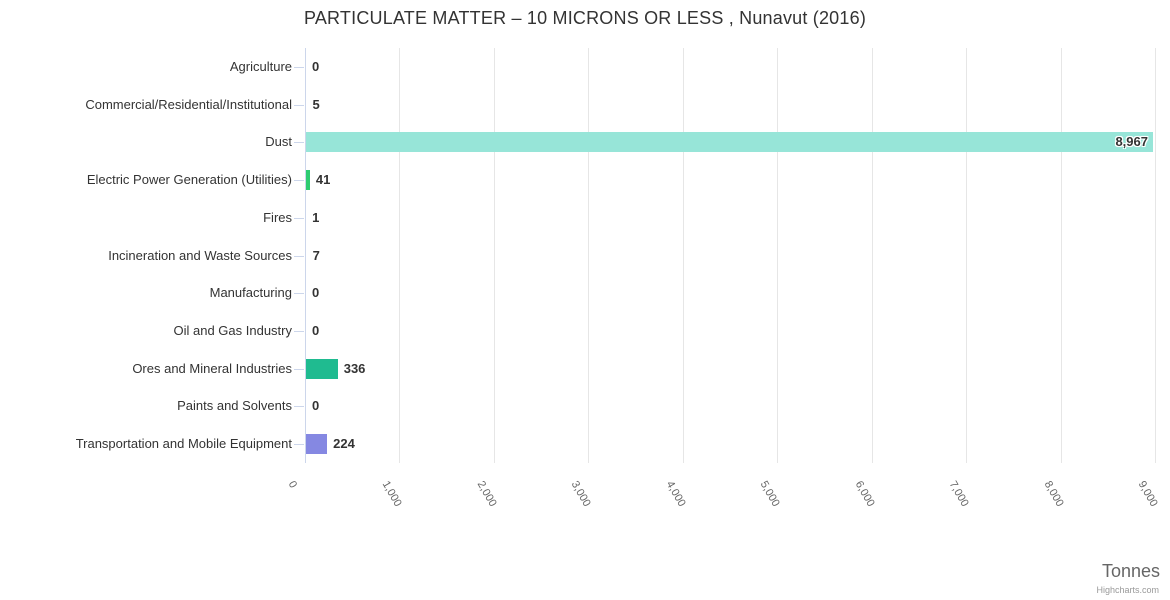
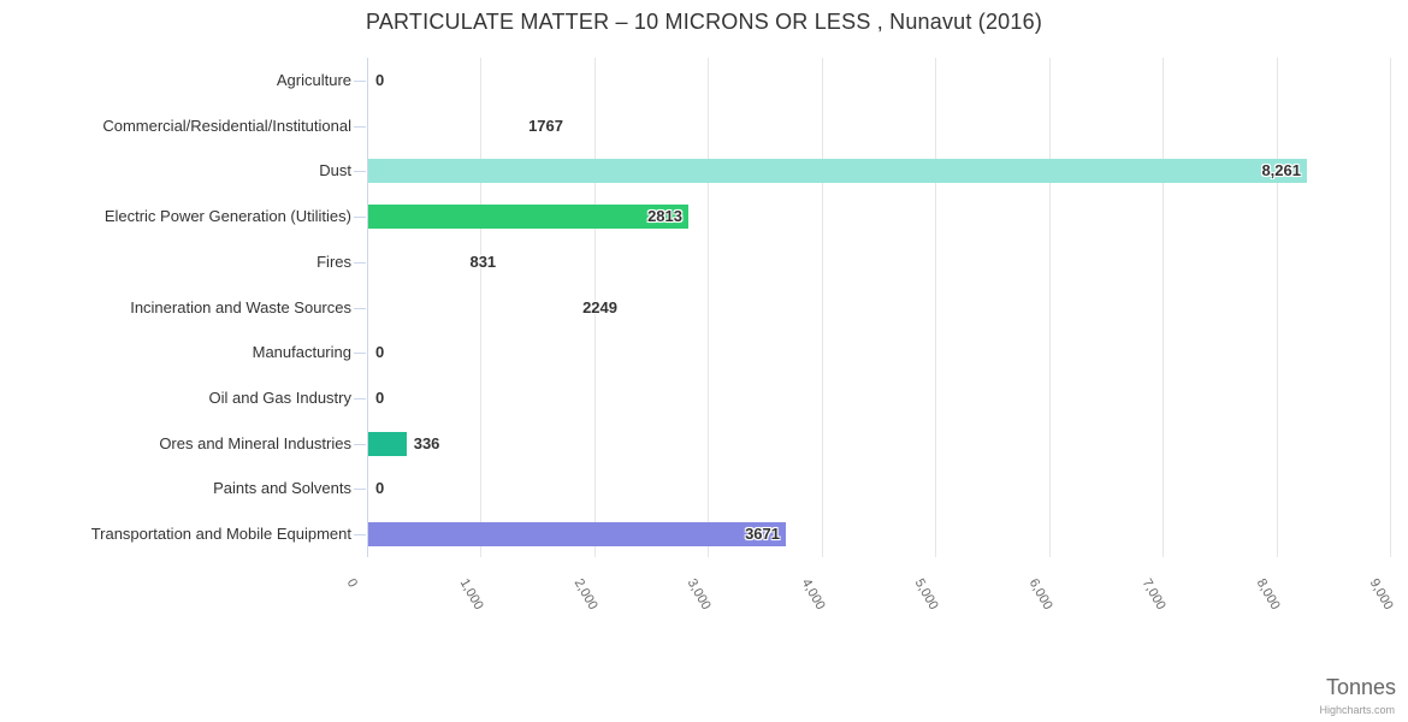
Commercial/Residential/Institutional: 5 -> 1767
Dust: 8,967 -> 8,261
Electric Power Generation (Utilities): 41 -> 2813
Fires: 1 -> 831
Incineration and Waste Sources: 7 -> 2249
Transportation and Mobile Equipment: 224 -> 3671
